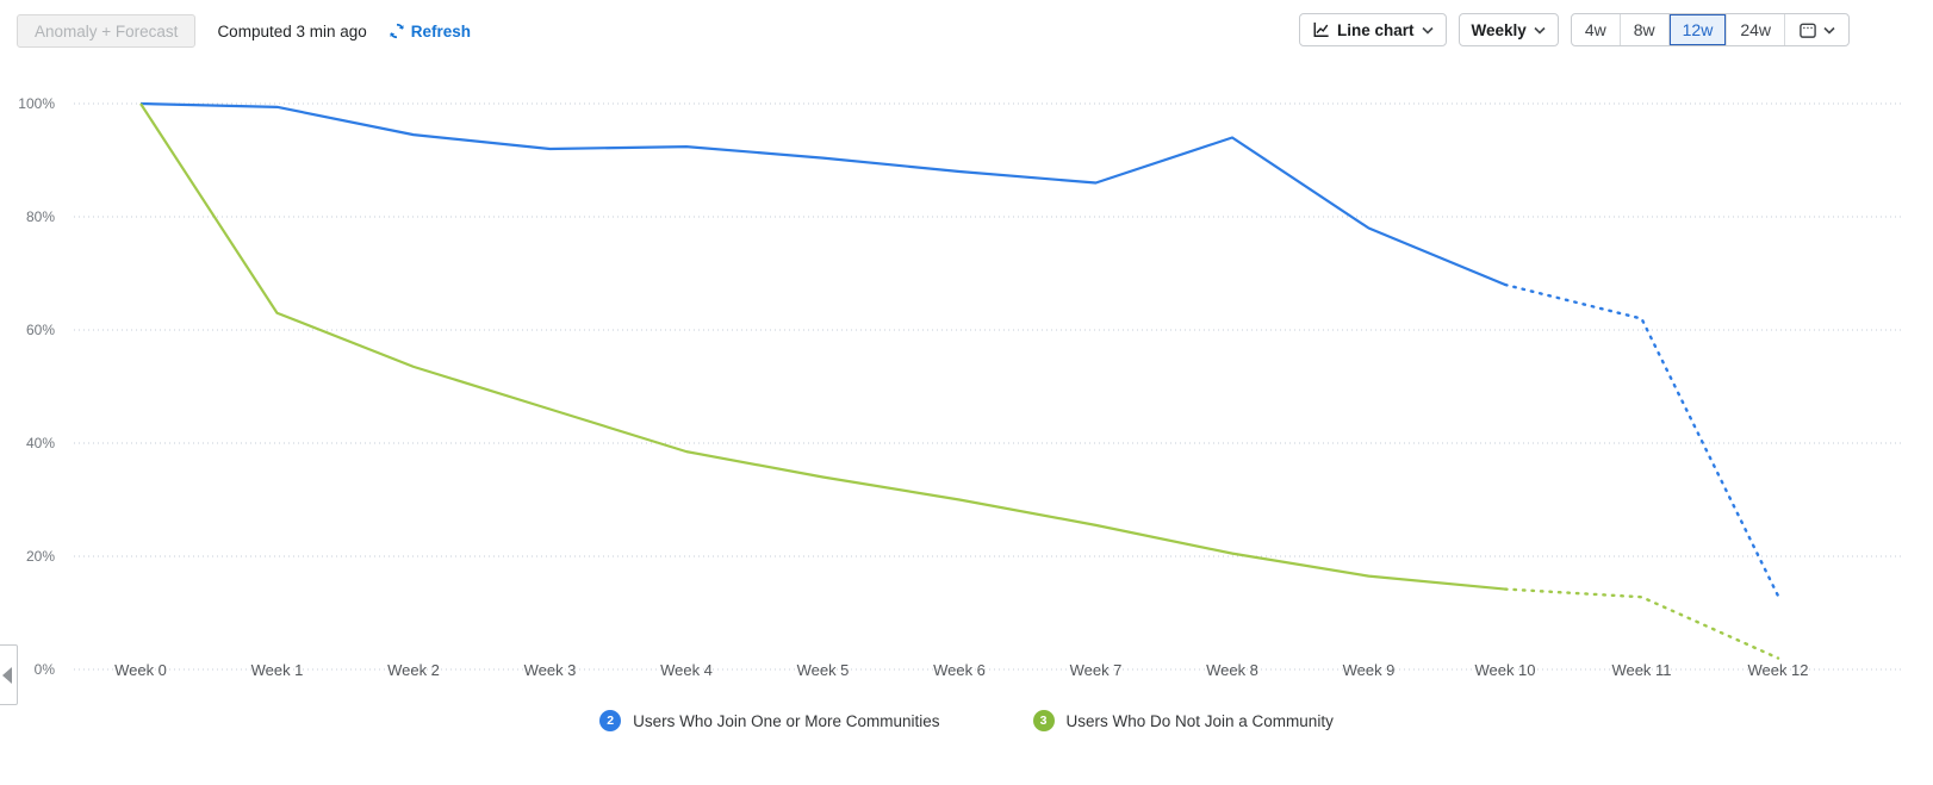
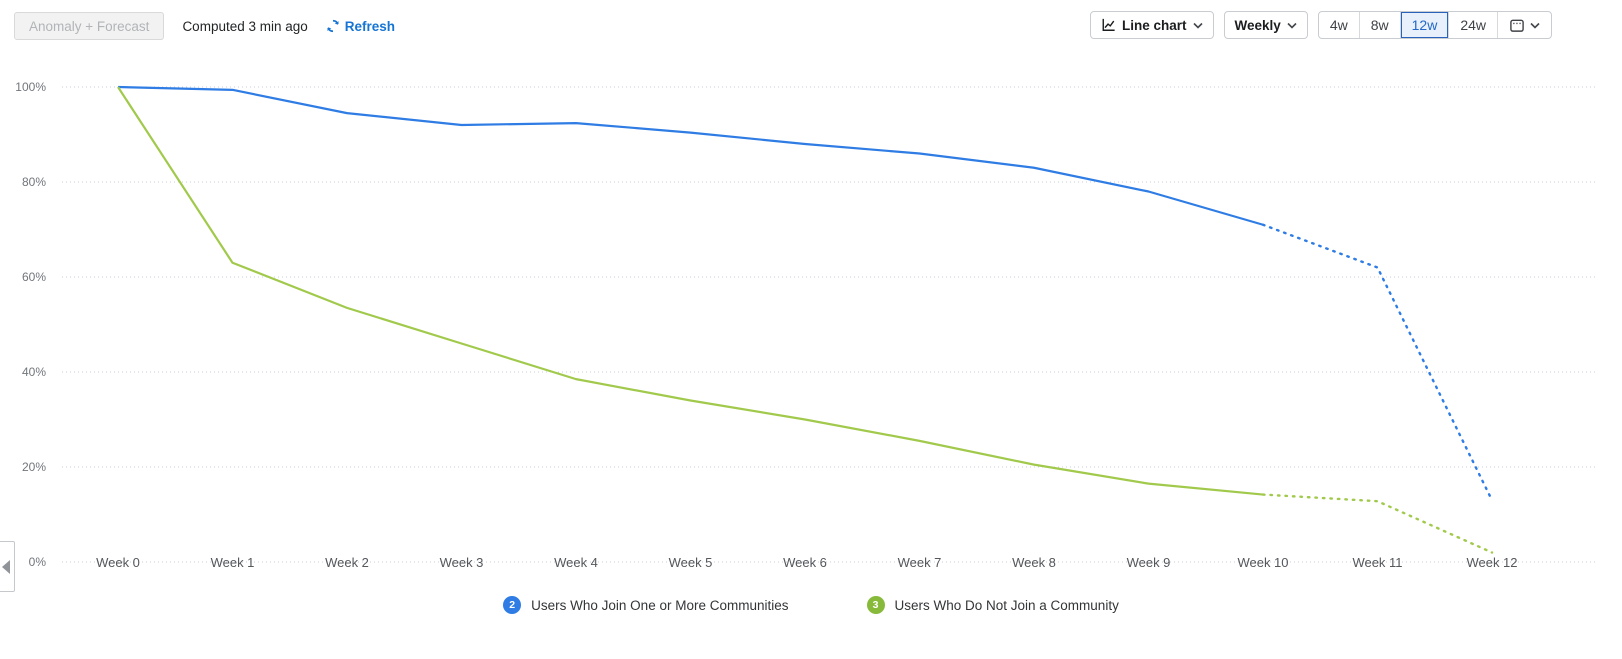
Users Who Join One or More Communities/Week 8: 94% -> 83%
Users Who Join One or More Communities/Week 10: 68% -> 71%
